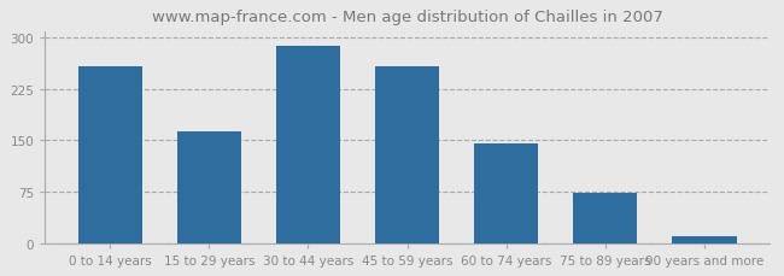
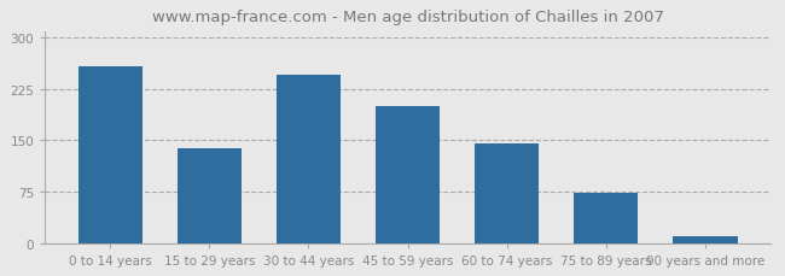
15 to 29 years: 163 -> 138
30 to 44 years: 288 -> 246
45 to 59 years: 258 -> 200
